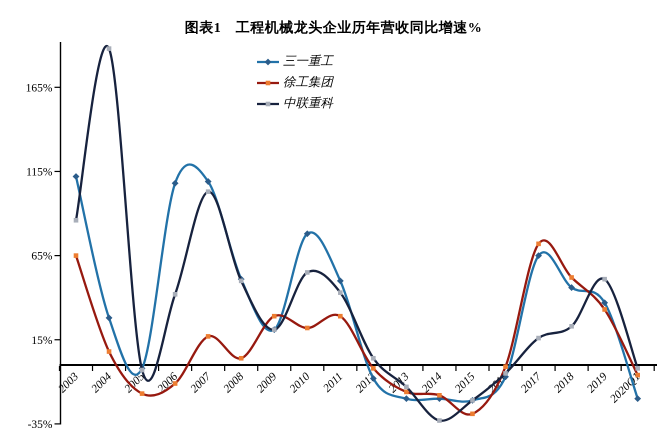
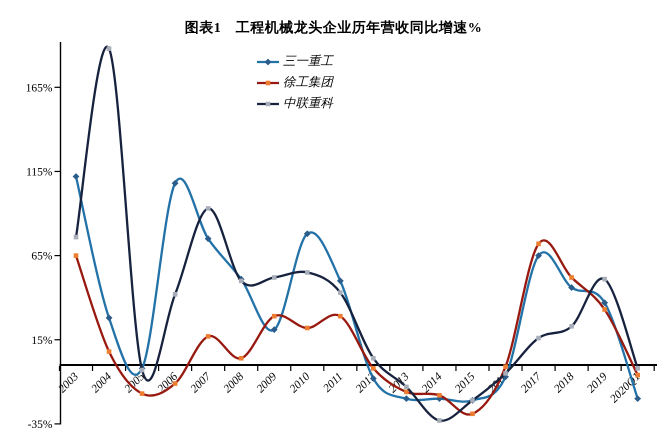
中联重科/2003: 86% -> 76%
三一重工/2007: 109% -> 75%
中联重科/2007: 103% -> 93%
中联重科/2009: 21% -> 52%
